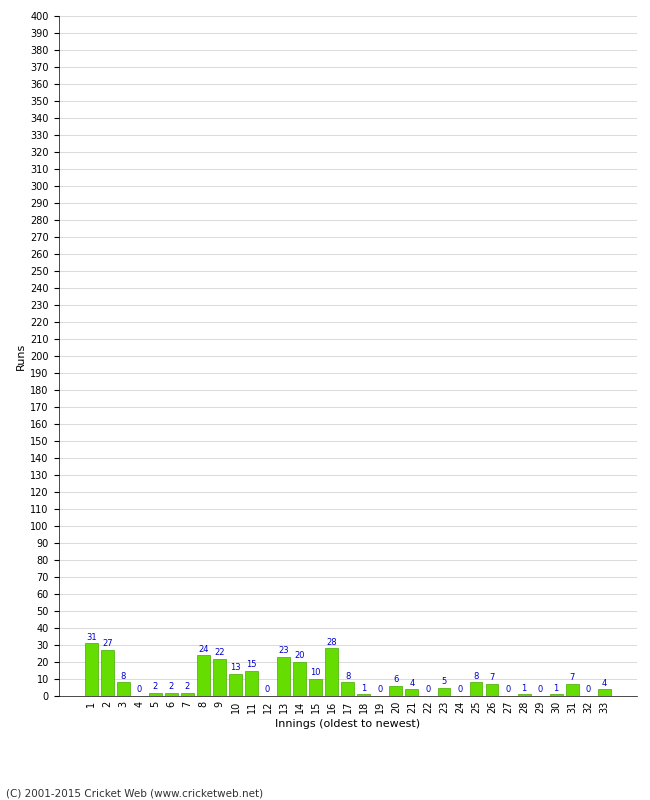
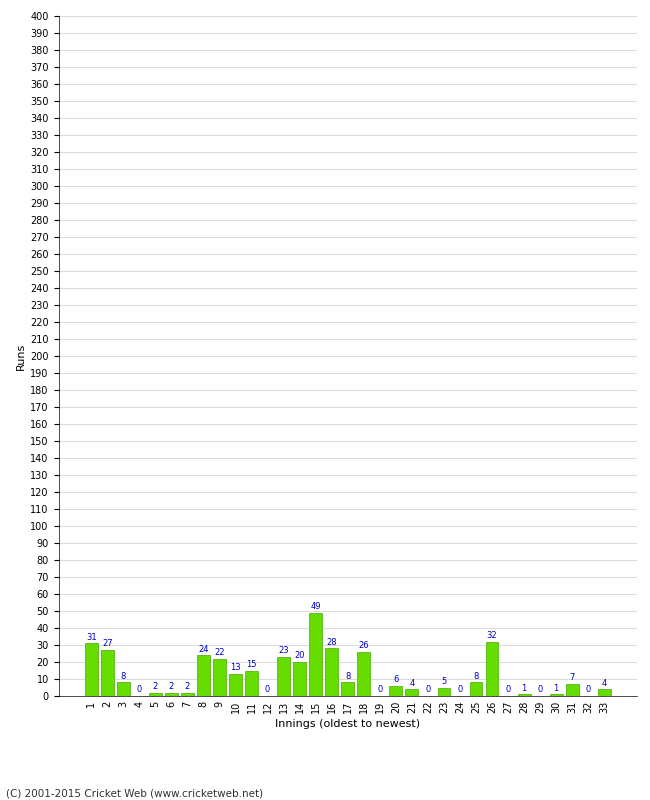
15: 10 -> 49
18: 1 -> 26
26: 7 -> 32
